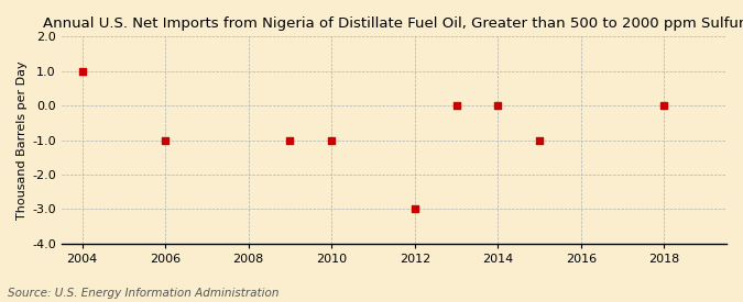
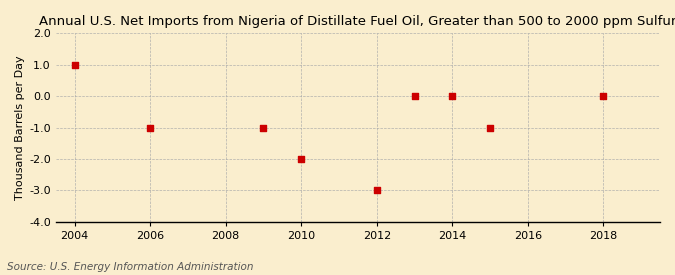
2010: -1 -> -2
